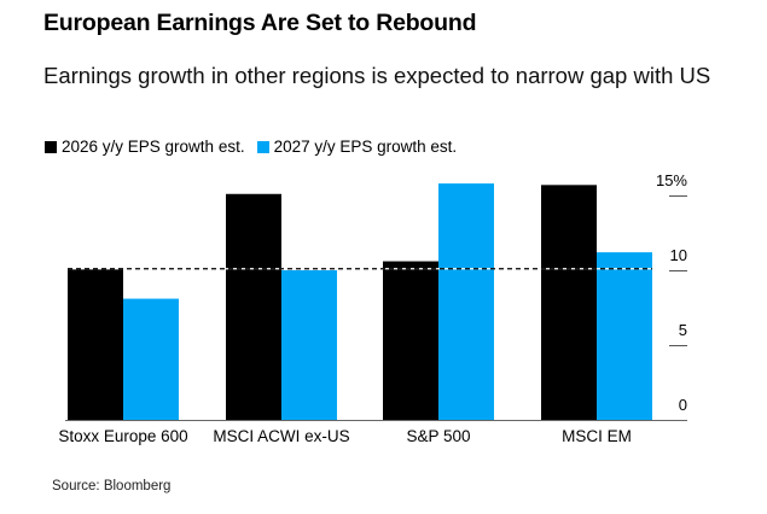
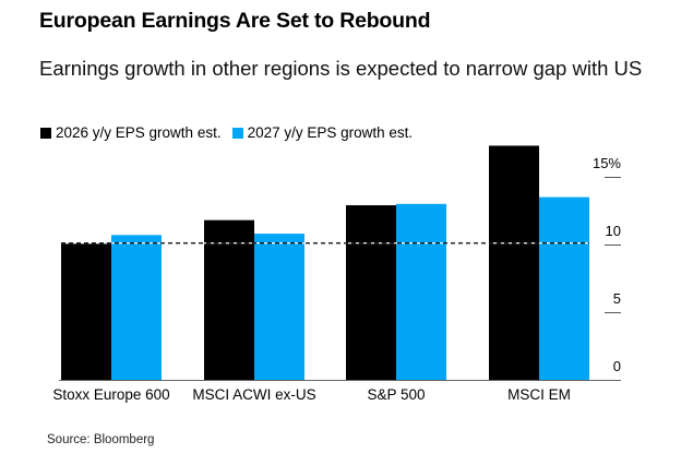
2027 y/y EPS growth est./Stoxx Europe 600: 8.1% -> 10.7%
2026 y/y EPS growth est./MSCI ACWI ex-US: 15.1% -> 11.8%
2027 y/y EPS growth est./MSCI ACWI ex-US: 10.0% -> 10.8%
2026 y/y EPS growth est./S&P 500: 10.6% -> 12.9%
2027 y/y EPS growth est./S&P 500: 15.8% -> 13.0%
2026 y/y EPS growth est./MSCI EM: 15.7% -> 17.3%
2027 y/y EPS growth est./MSCI EM: 11.2% -> 13.5%
